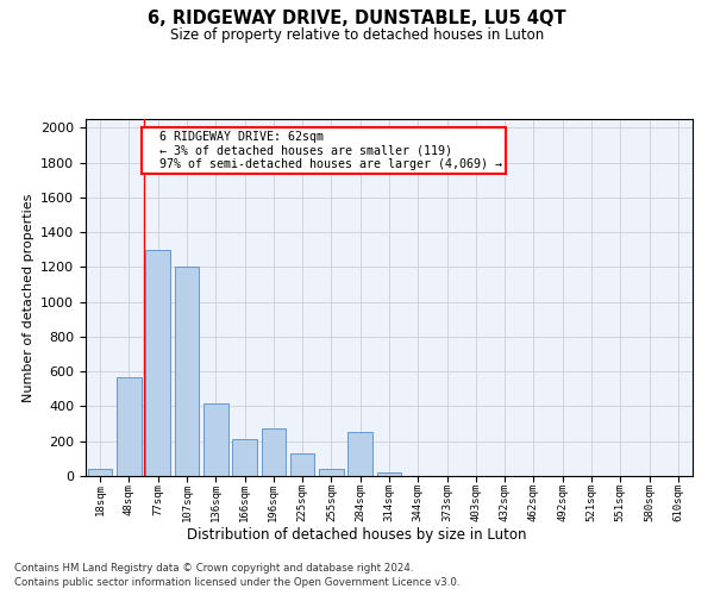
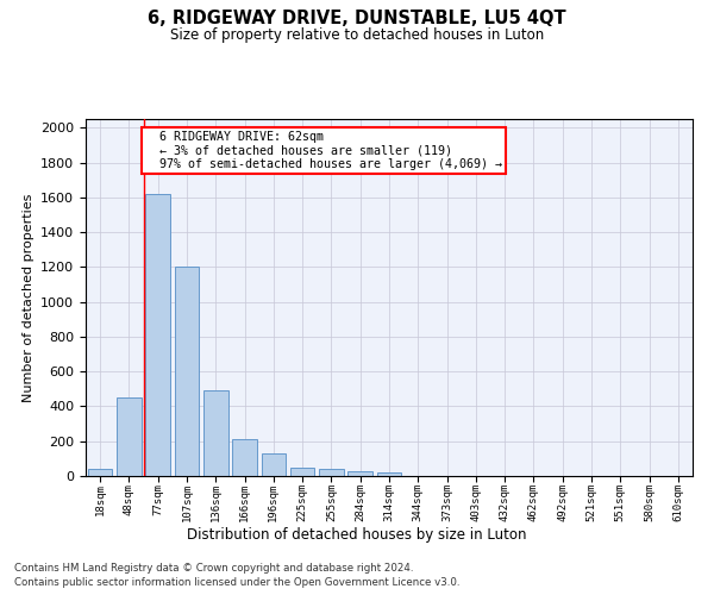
48sqm: 570 -> 450
77sqm: 1300 -> 1620
136sqm: 420 -> 490
196sqm: 270 -> 130
225sqm: 130 -> 50
284sqm: 250 -> 30
